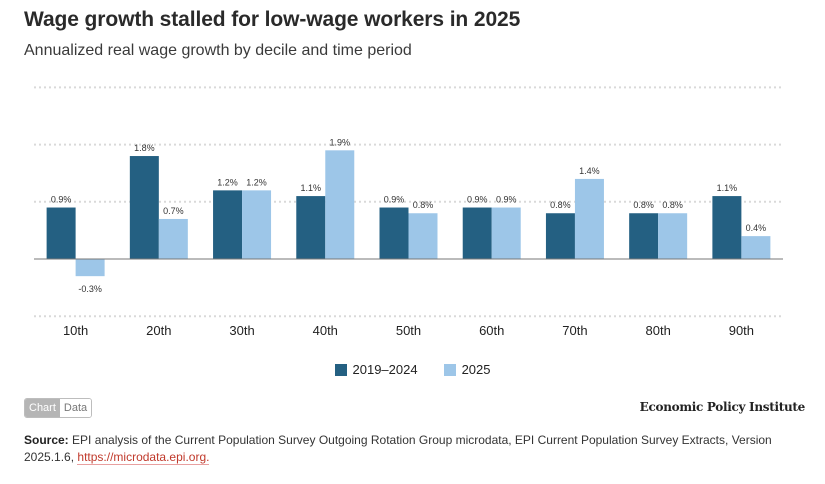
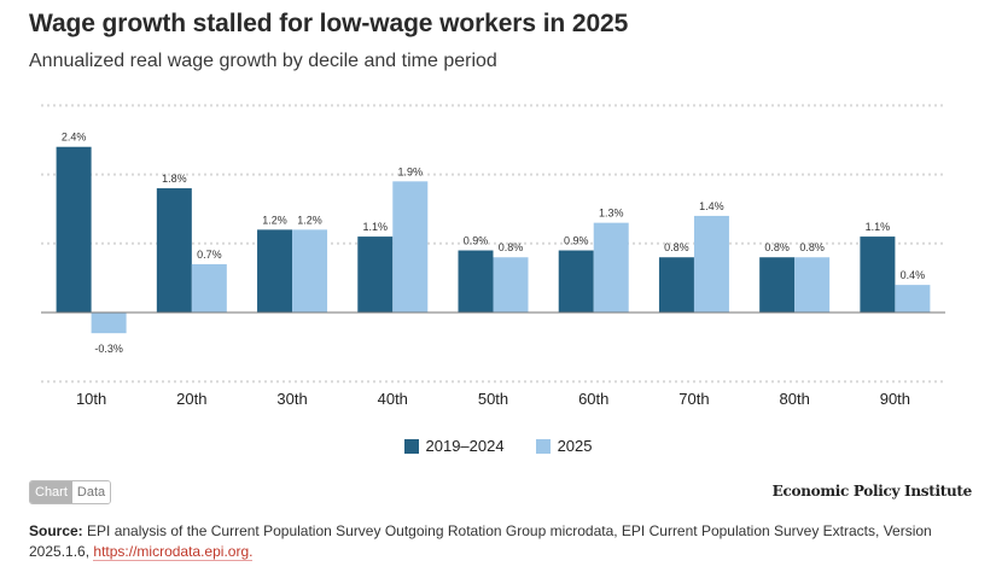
2019–2024/10th: 0.9% -> 2.4%
2025/60th: 0.9% -> 1.3%
